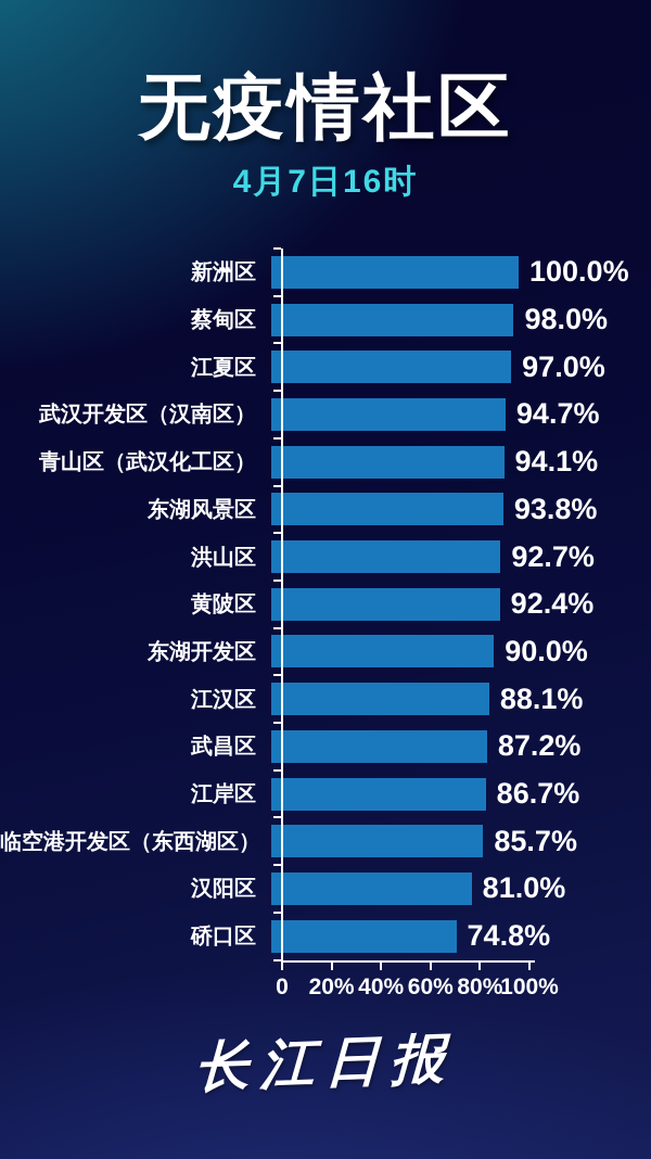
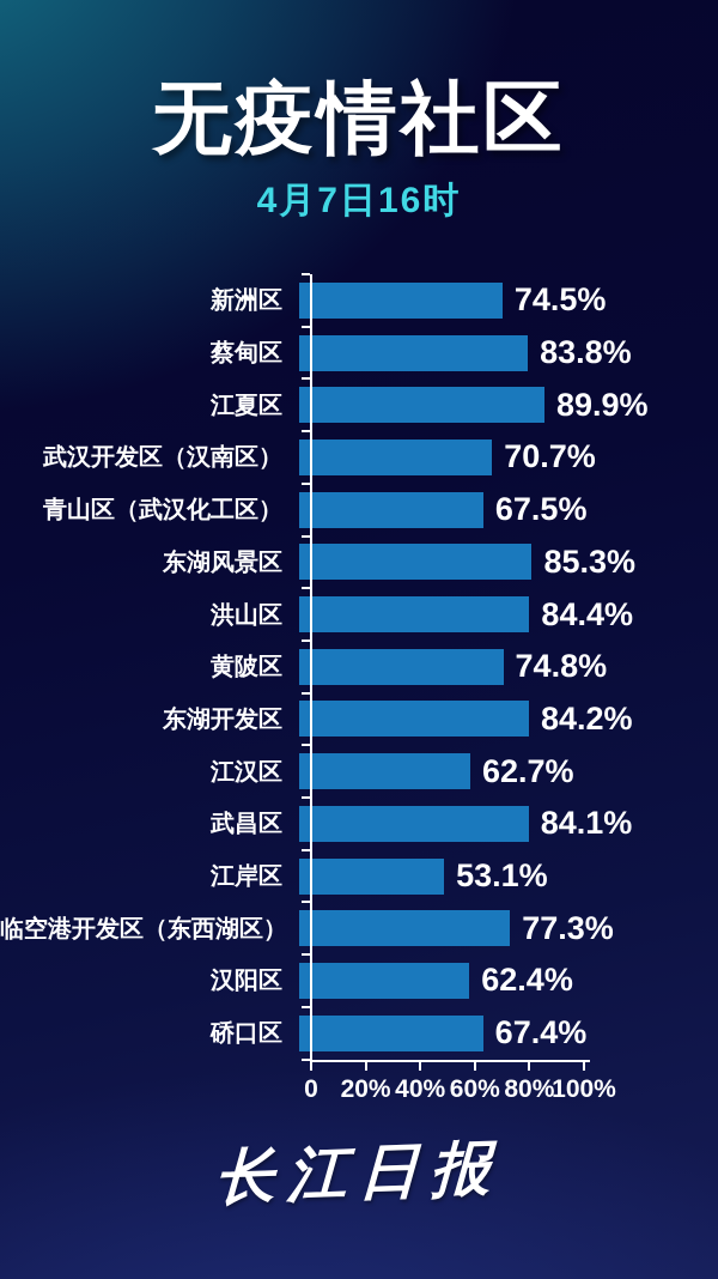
新洲区: 100.0% -> 74.5%
蔡甸区: 98.0% -> 83.8%
江夏区: 97.0% -> 89.9%
武汉开发区（汉南区）: 94.7% -> 70.7%
青山区（武汉化工区）: 94.1% -> 67.5%
东湖风景区: 93.8% -> 85.3%
洪山区: 92.7% -> 84.4%
黄陂区: 92.4% -> 74.8%
东湖开发区: 90.0% -> 84.2%
江汉区: 88.1% -> 62.7%
武昌区: 87.2% -> 84.1%
江岸区: 86.7% -> 53.1%
临空港开发区（东西湖区）: 85.7% -> 77.3%
汉阳区: 81.0% -> 62.4%
硚口区: 74.8% -> 67.4%
